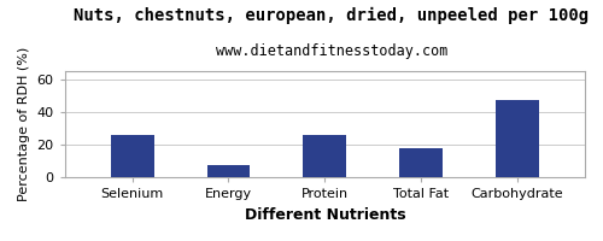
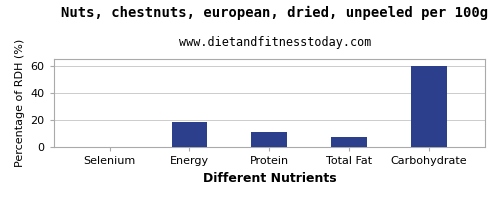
Selenium: 26 -> 0
Energy: 8 -> 19
Protein: 26 -> 11
Total Fat: 18 -> 8
Carbohydrate: 47 -> 60
